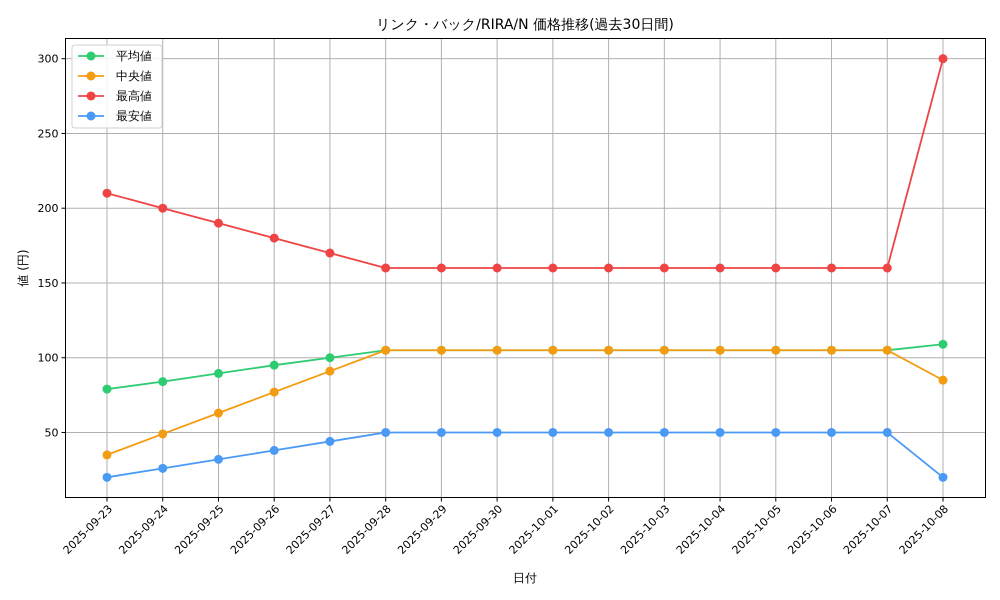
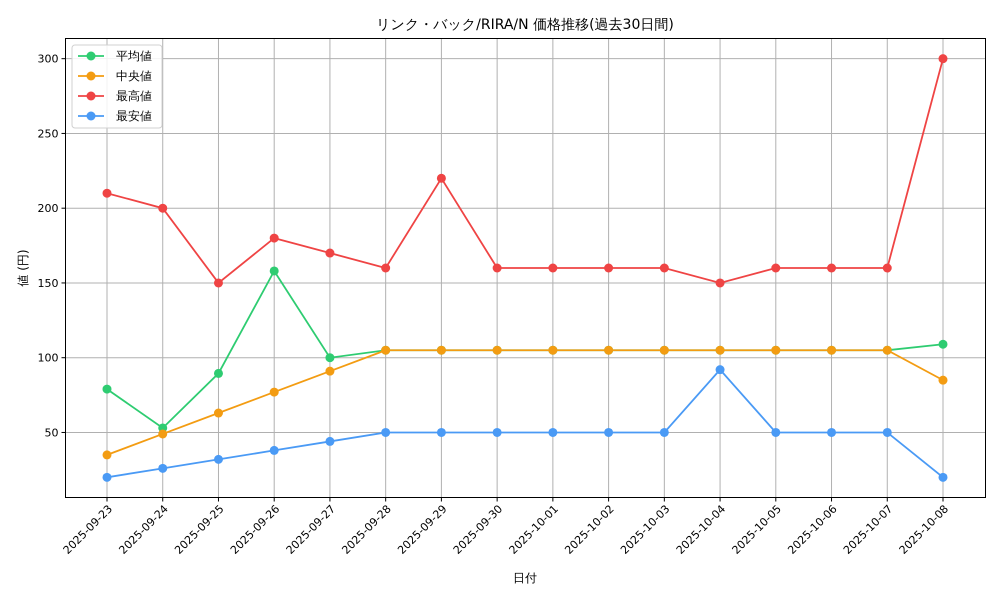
平均値/2025-09-24: 84 -> 53
最高値/2025-09-25: 190 -> 150
平均値/2025-09-26: 95 -> 158
最高値/2025-09-29: 160 -> 220
最高値/2025-10-04: 160 -> 150
最安値/2025-10-04: 50 -> 92
